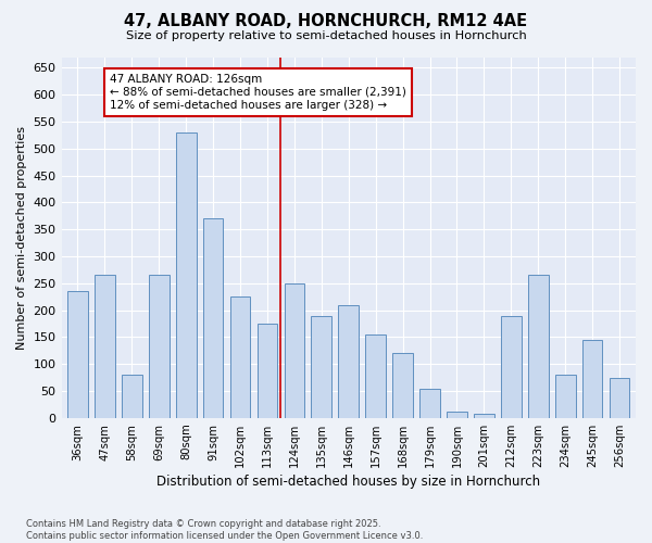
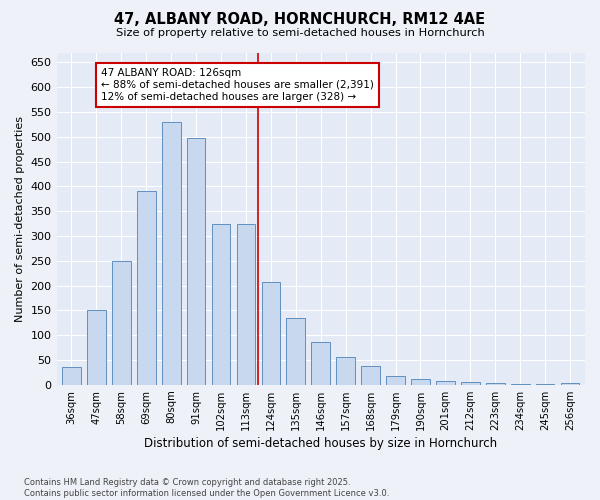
36sqm: 235 -> 35
47sqm: 265 -> 150
58sqm: 80 -> 250
69sqm: 265 -> 390
91sqm: 370 -> 498
102sqm: 225 -> 325
113sqm: 175 -> 325
124sqm: 250 -> 207
135sqm: 190 -> 135
146sqm: 210 -> 87
157sqm: 155 -> 57
168sqm: 120 -> 38
179sqm: 55 -> 17
212sqm: 190 -> 5
223sqm: 265 -> 3
234sqm: 80 -> 2
245sqm: 145 -> 1
256sqm: 75 -> 4
